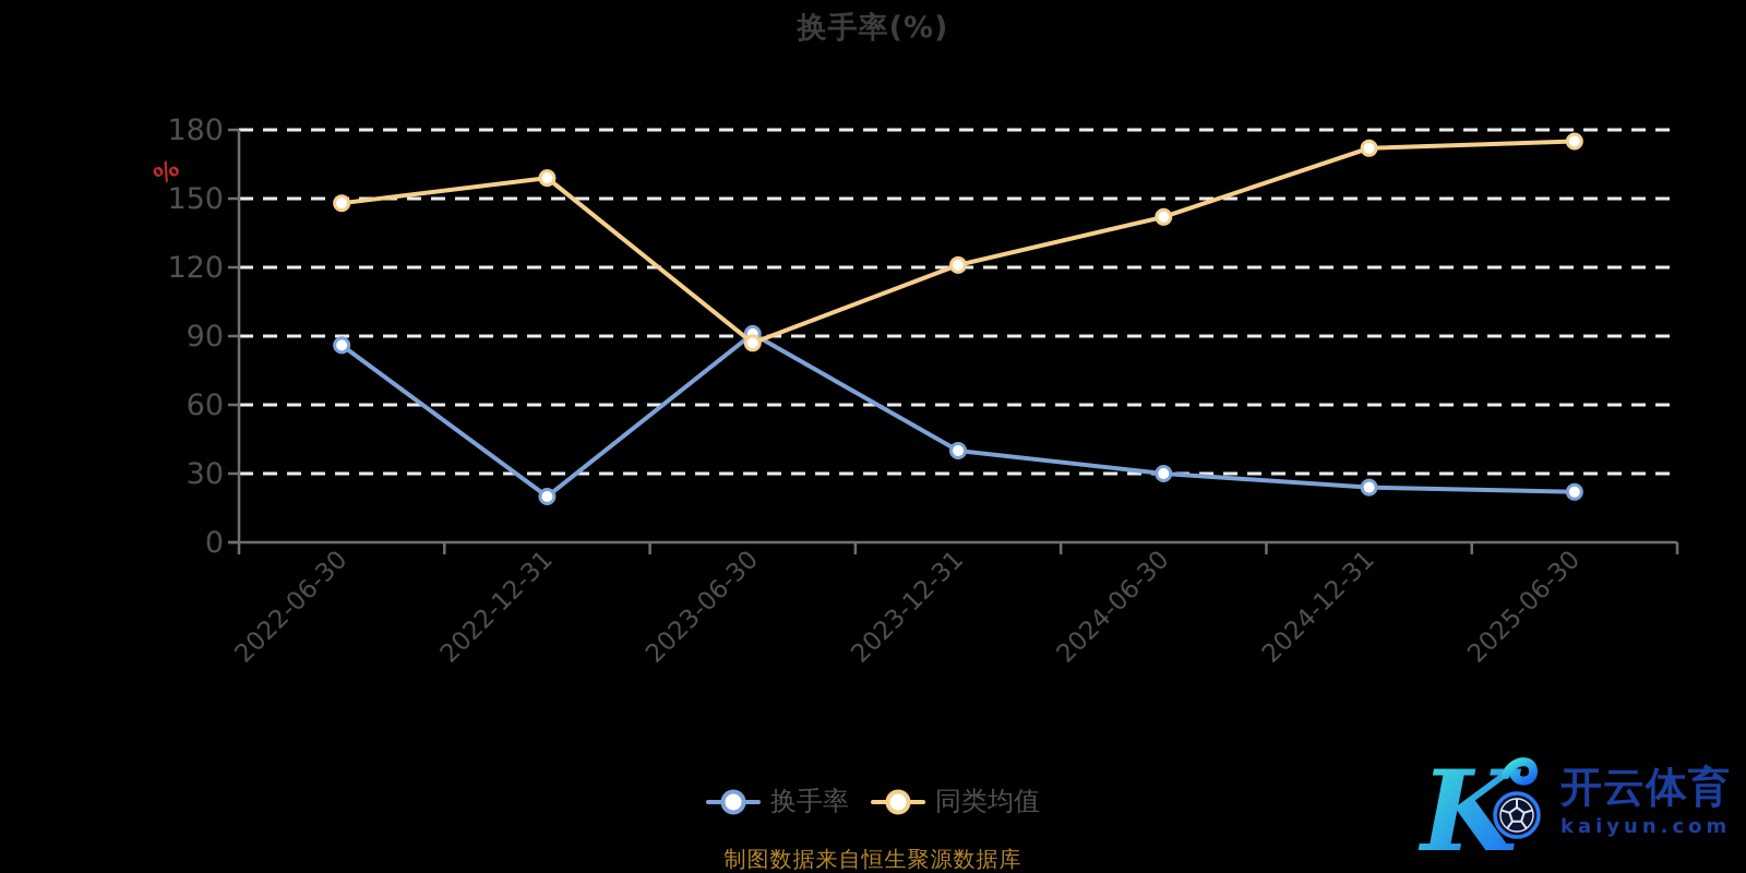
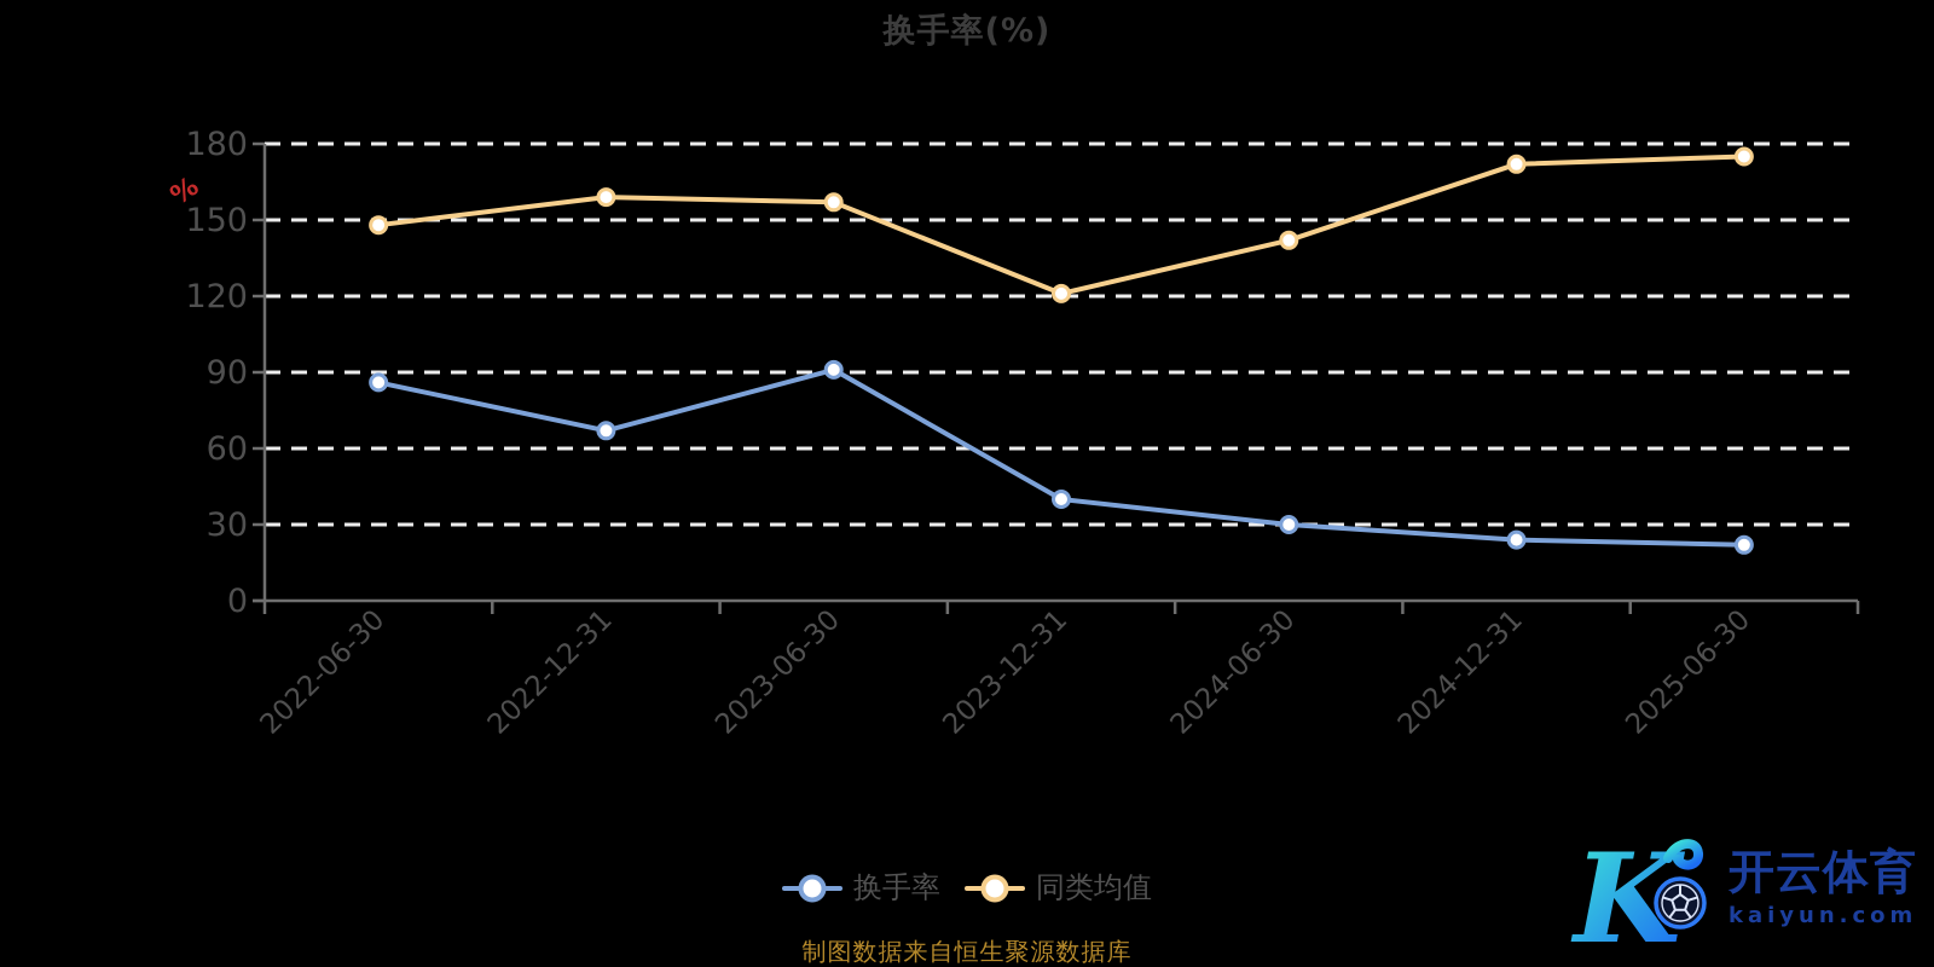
换手率/2022-12-31: 20 -> 67
同类均值/2023-06-30: 87 -> 157
